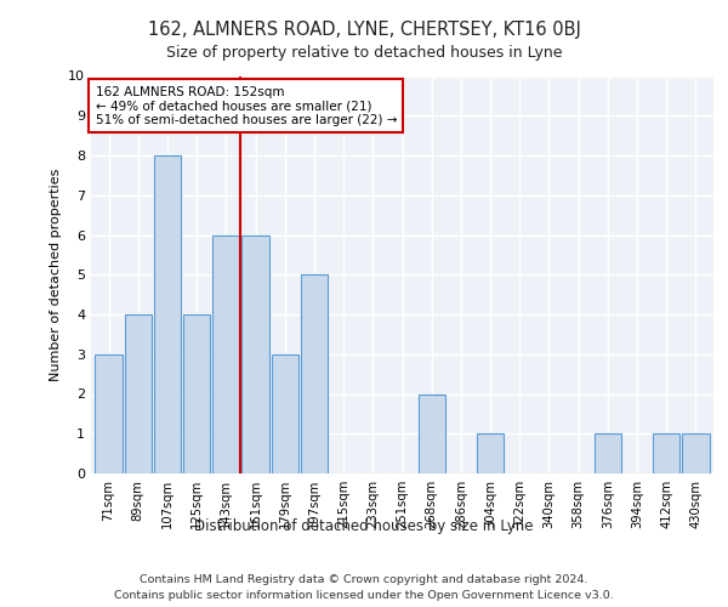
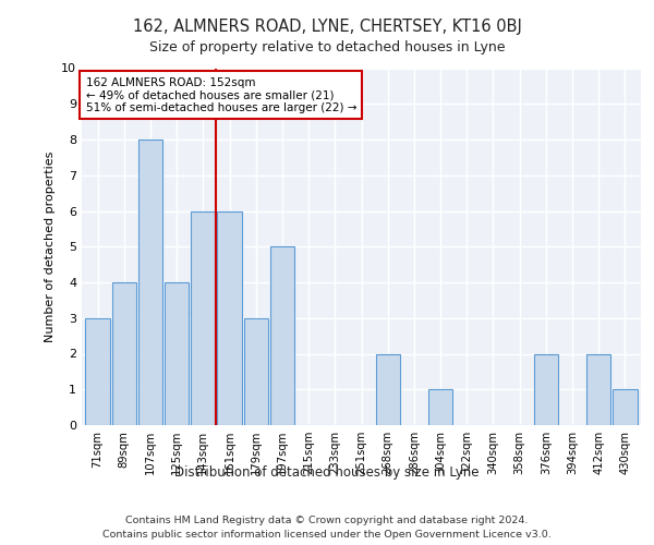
376sqm: 1 -> 2
412sqm: 1 -> 2
